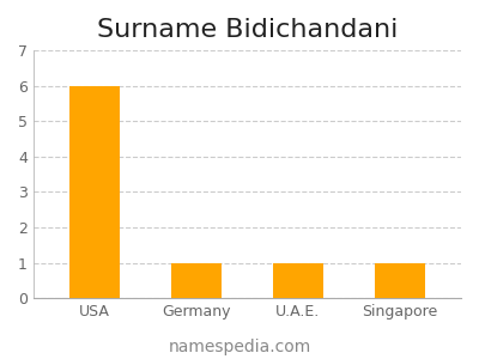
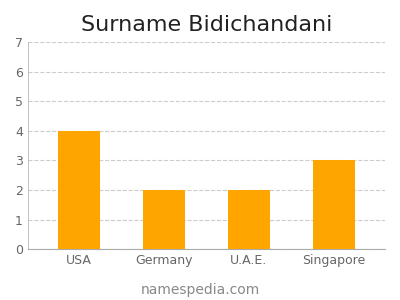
USA: 6 -> 4
Germany: 1 -> 2
U.A.E.: 1 -> 2
Singapore: 1 -> 3
